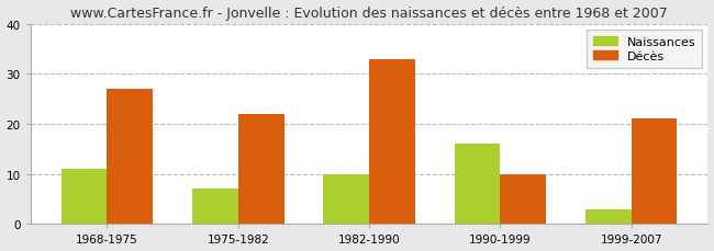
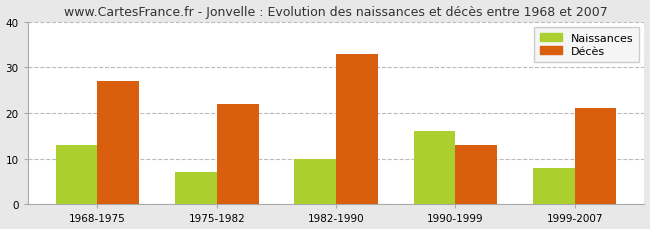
Naissances/1968-1975: 11 -> 13
Décès/1990-1999: 10 -> 13
Naissances/1999-2007: 3 -> 8
